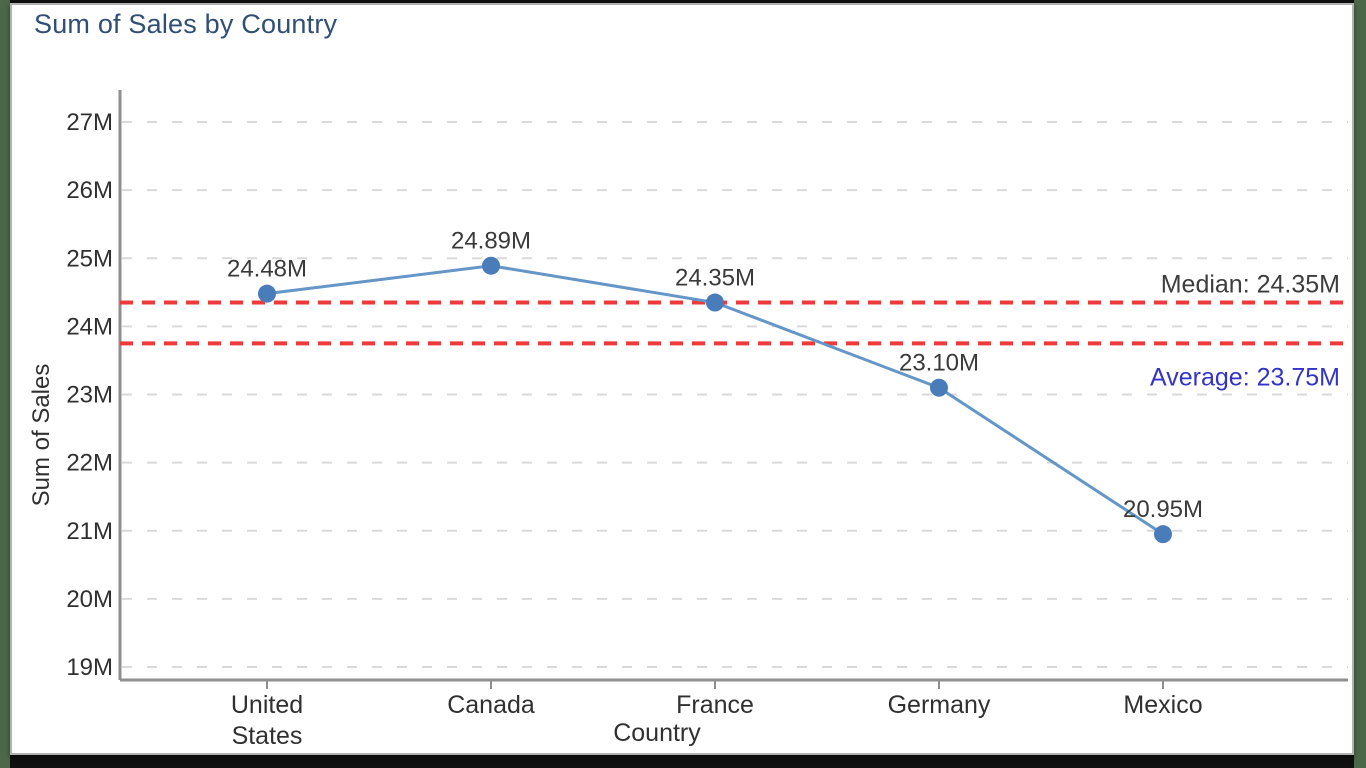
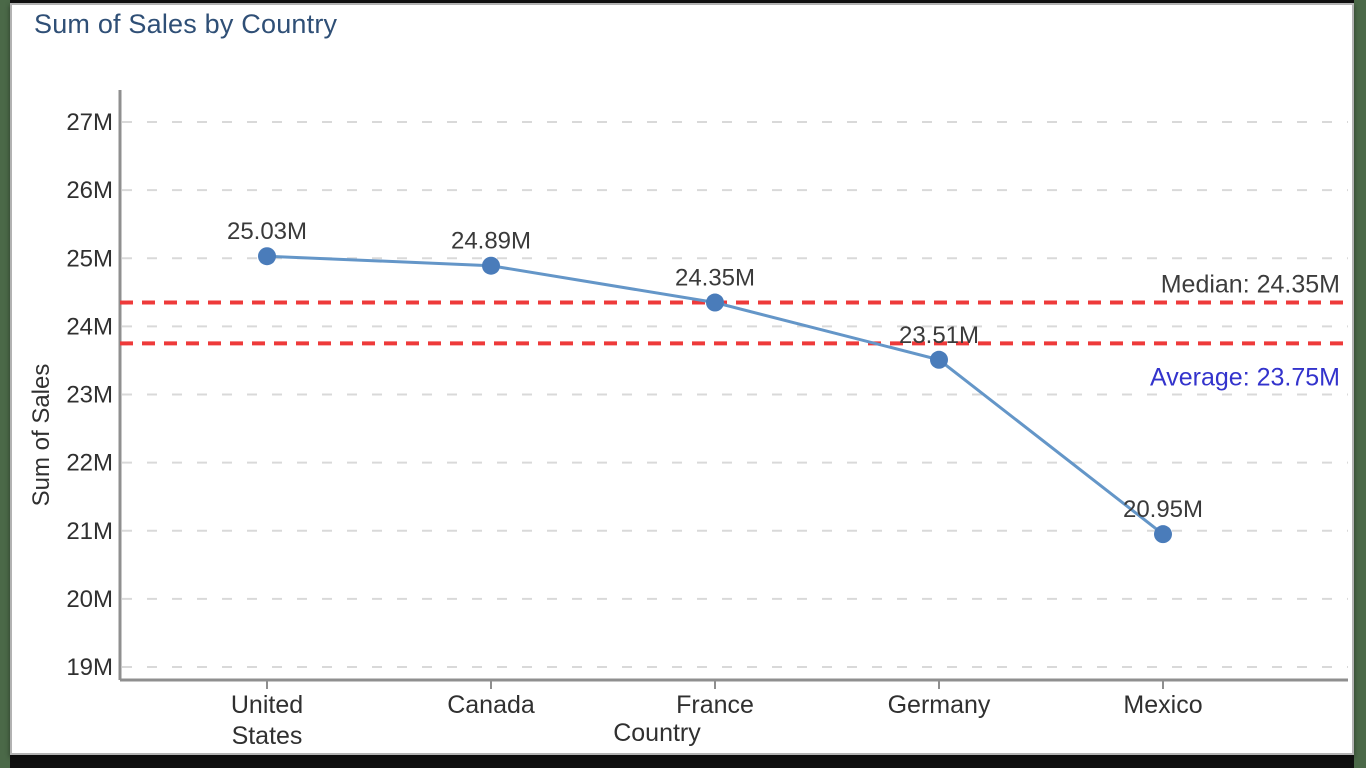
United States: 24.48M -> 25.03M
Germany: 23.10M -> 23.51M
